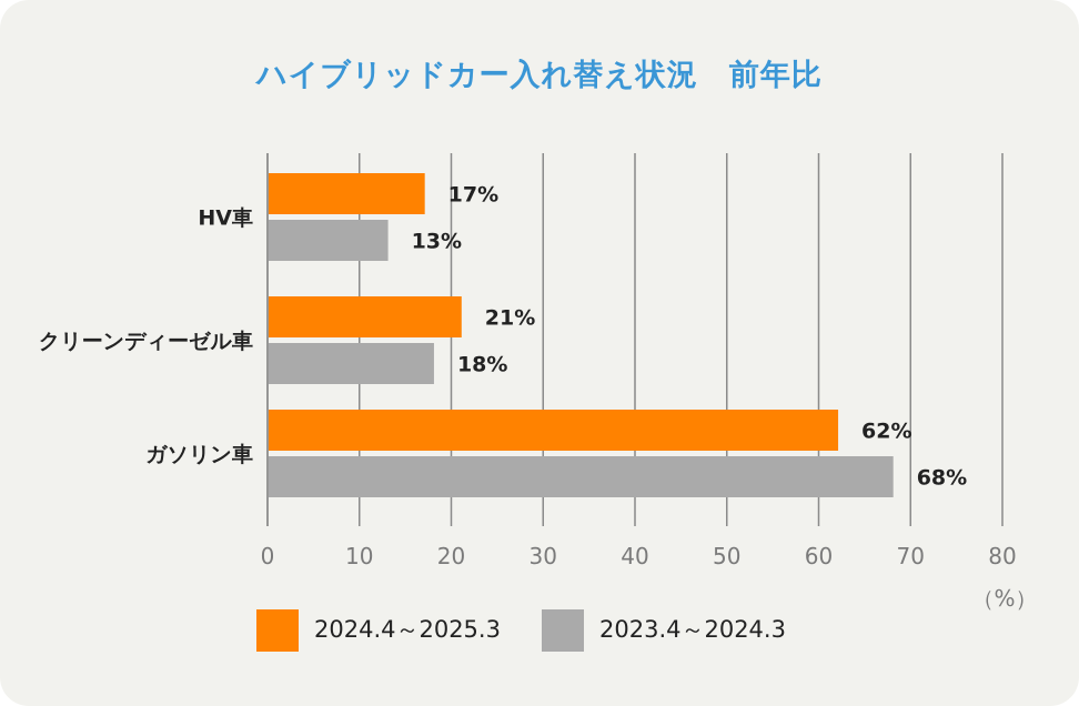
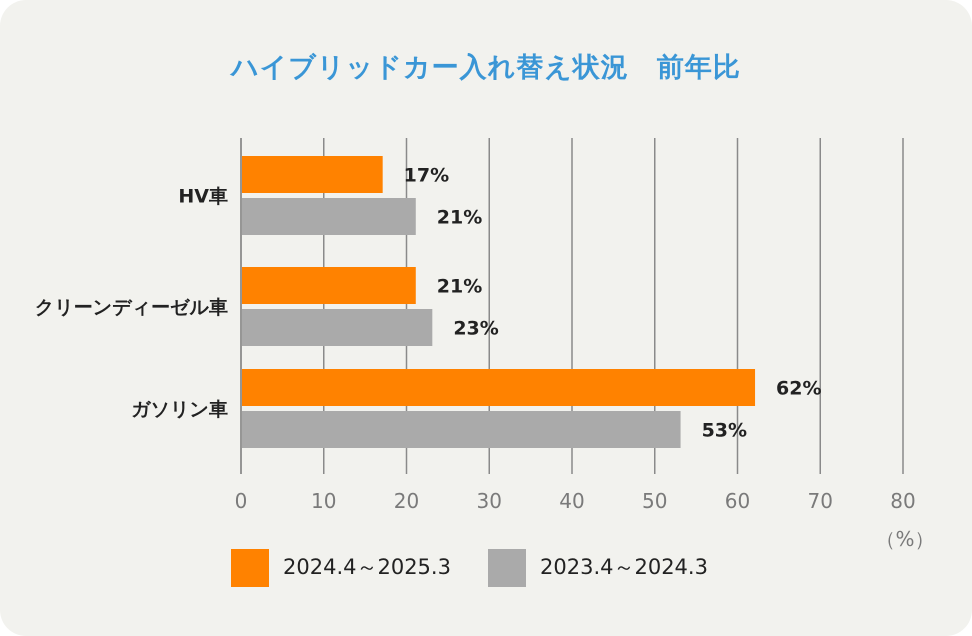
2023.4～2024.3/HV車: 13% -> 21%
2023.4～2024.3/クリーンディーゼル車: 18% -> 23%
2023.4～2024.3/ガソリン車: 68% -> 53%
